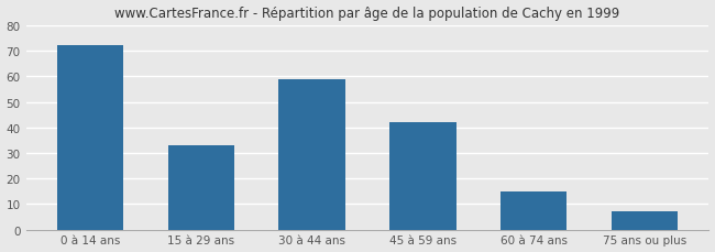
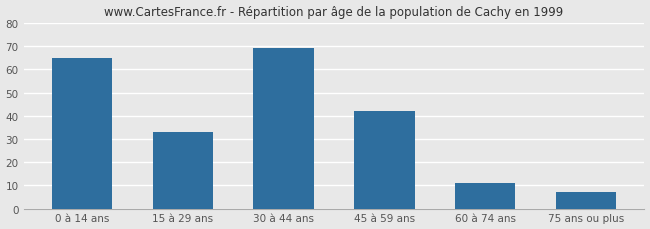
0 à 14 ans: 72 -> 65
30 à 44 ans: 59 -> 69
60 à 74 ans: 15 -> 11
